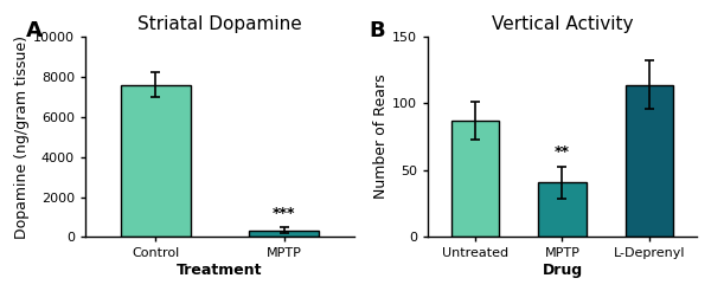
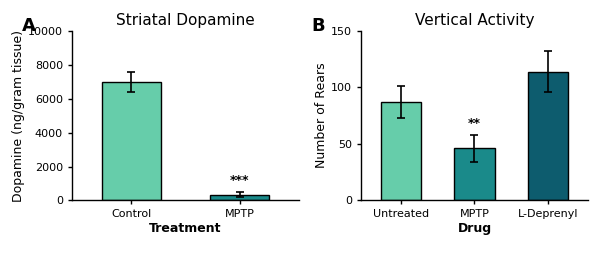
Striatal Dopamine/Control: 7600 -> 7000
Vertical Activity/MPTP: 41 -> 46
